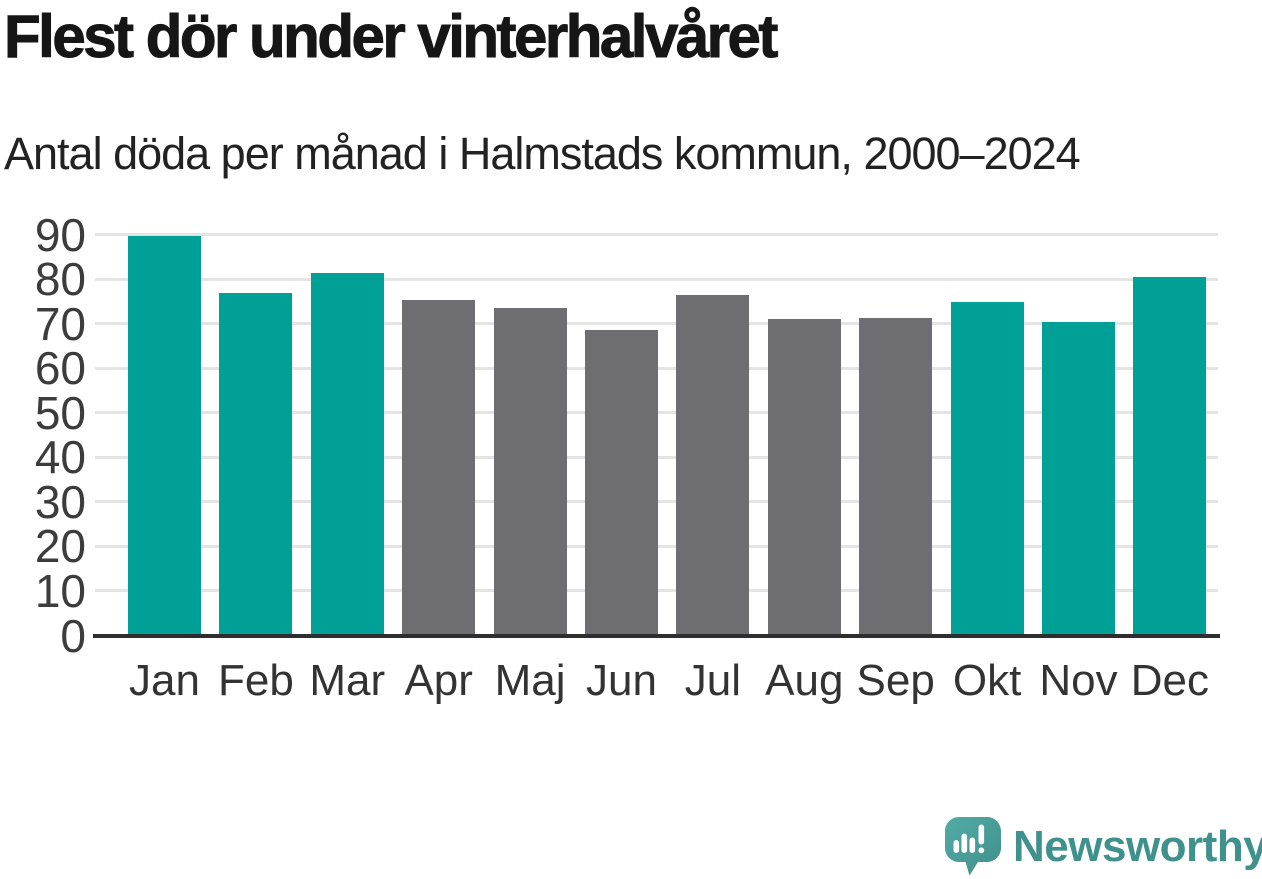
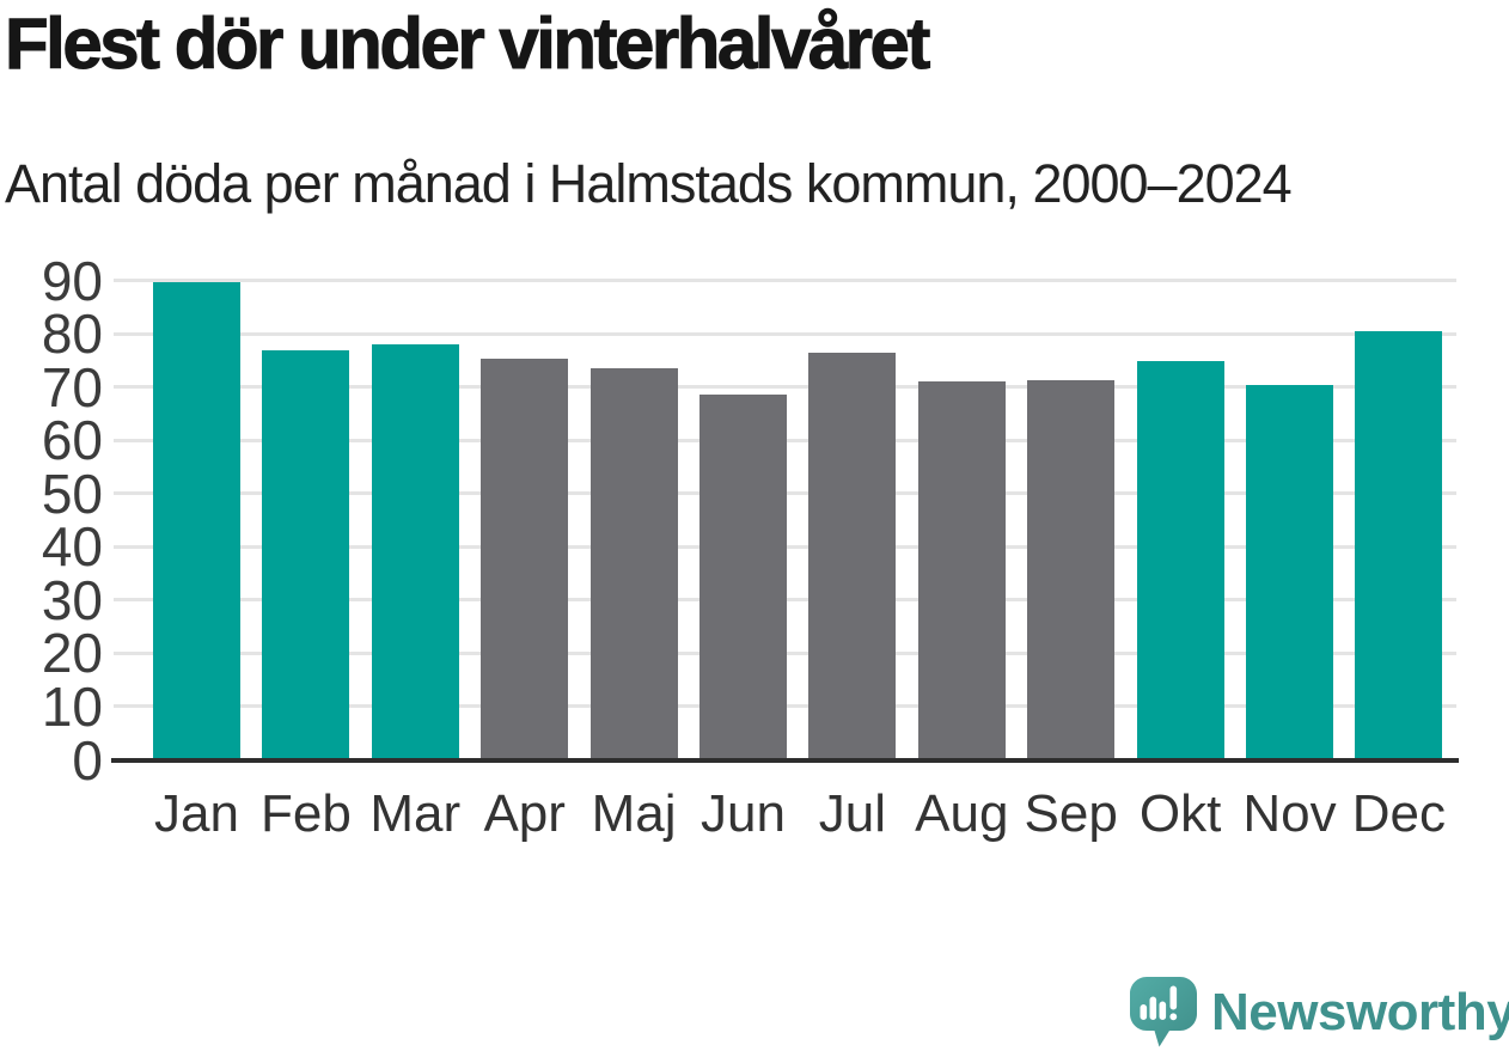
Mar: 82 -> 78
